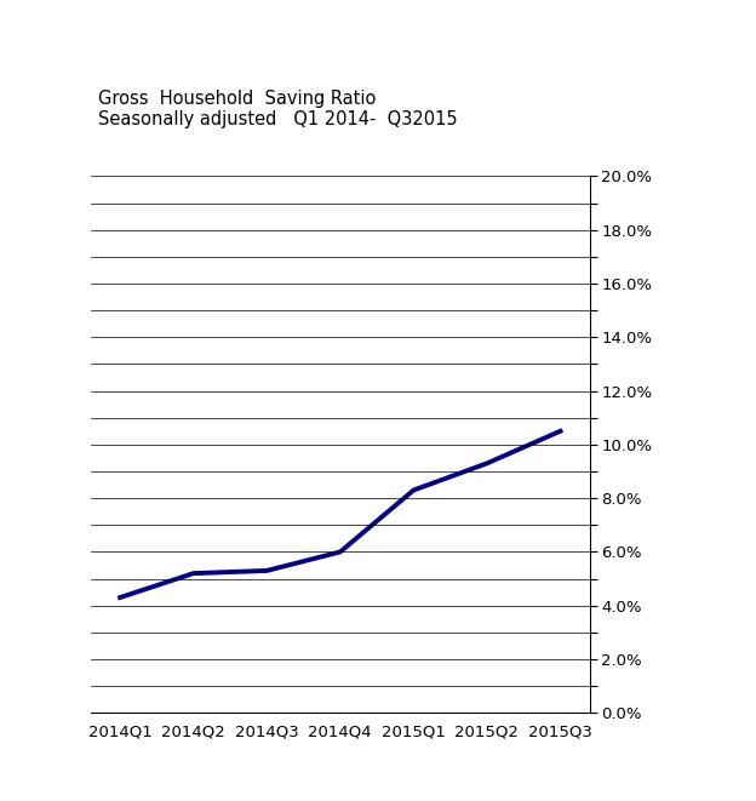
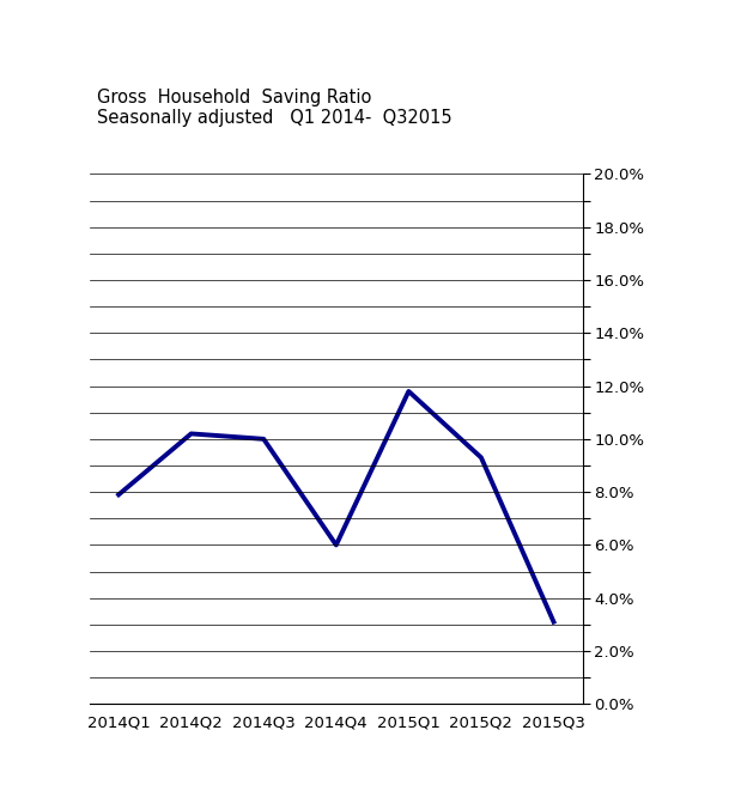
2014Q1: 4.3% -> 7.9%
2014Q2: 5.2% -> 10.2%
2014Q3: 5.3% -> 10.0%
2015Q1: 8.3% -> 11.8%
2015Q3: 10.5% -> 3.1%
